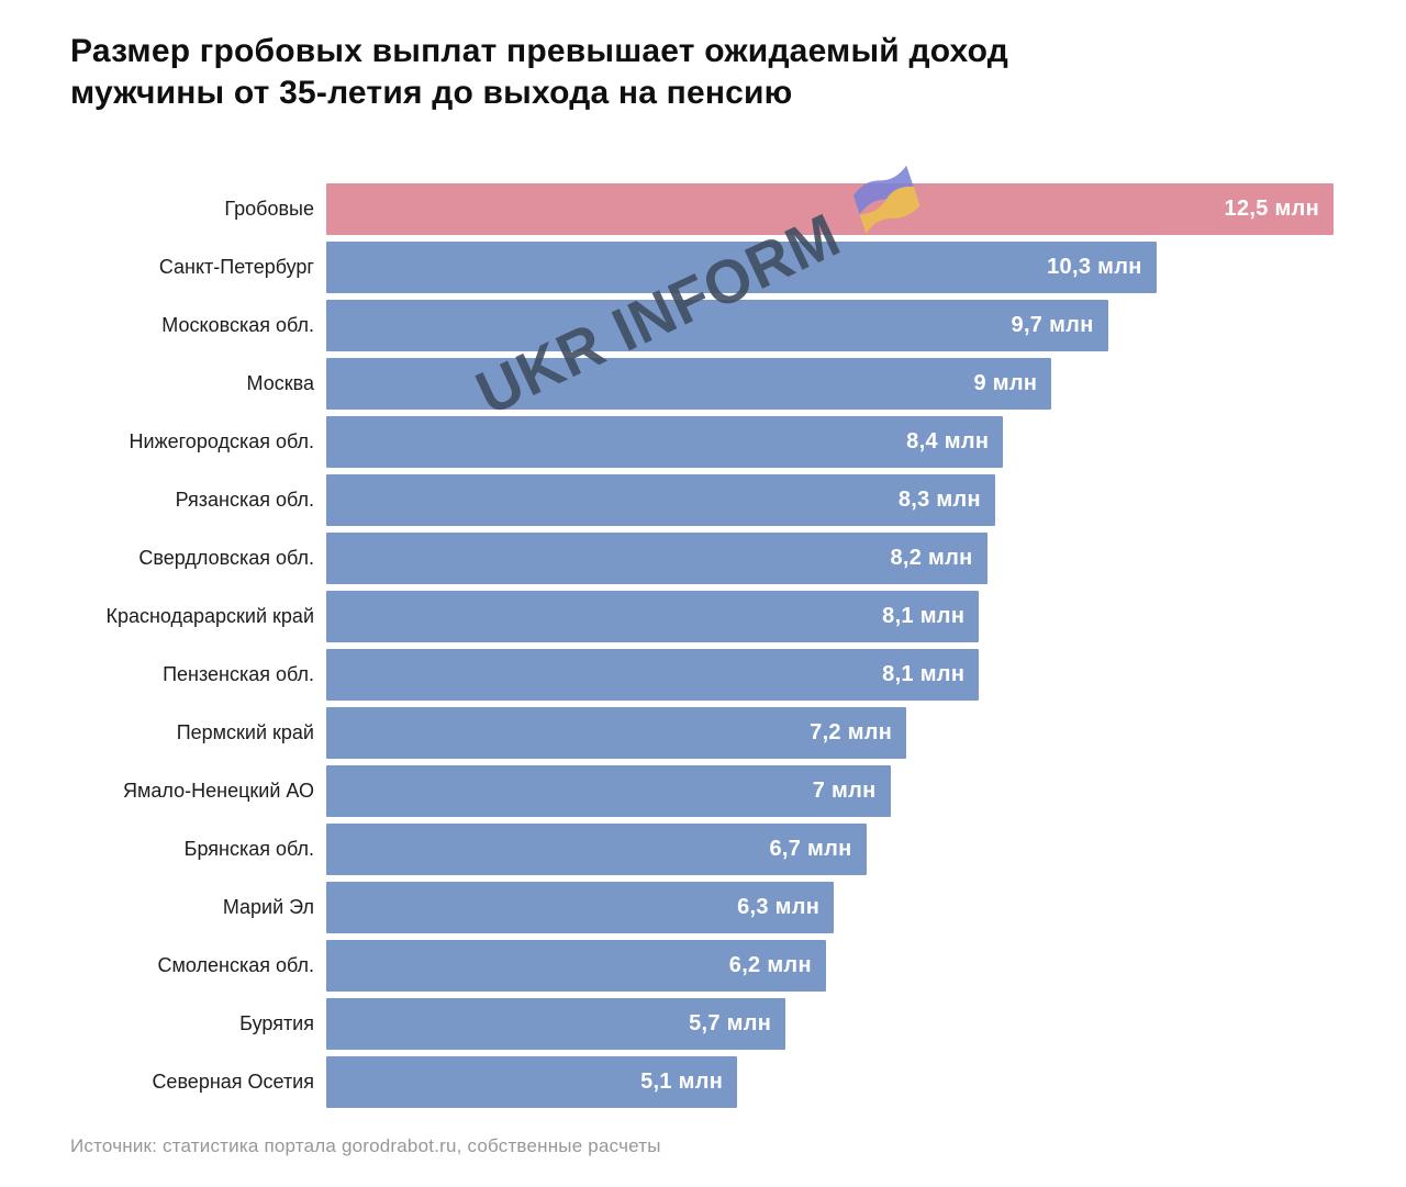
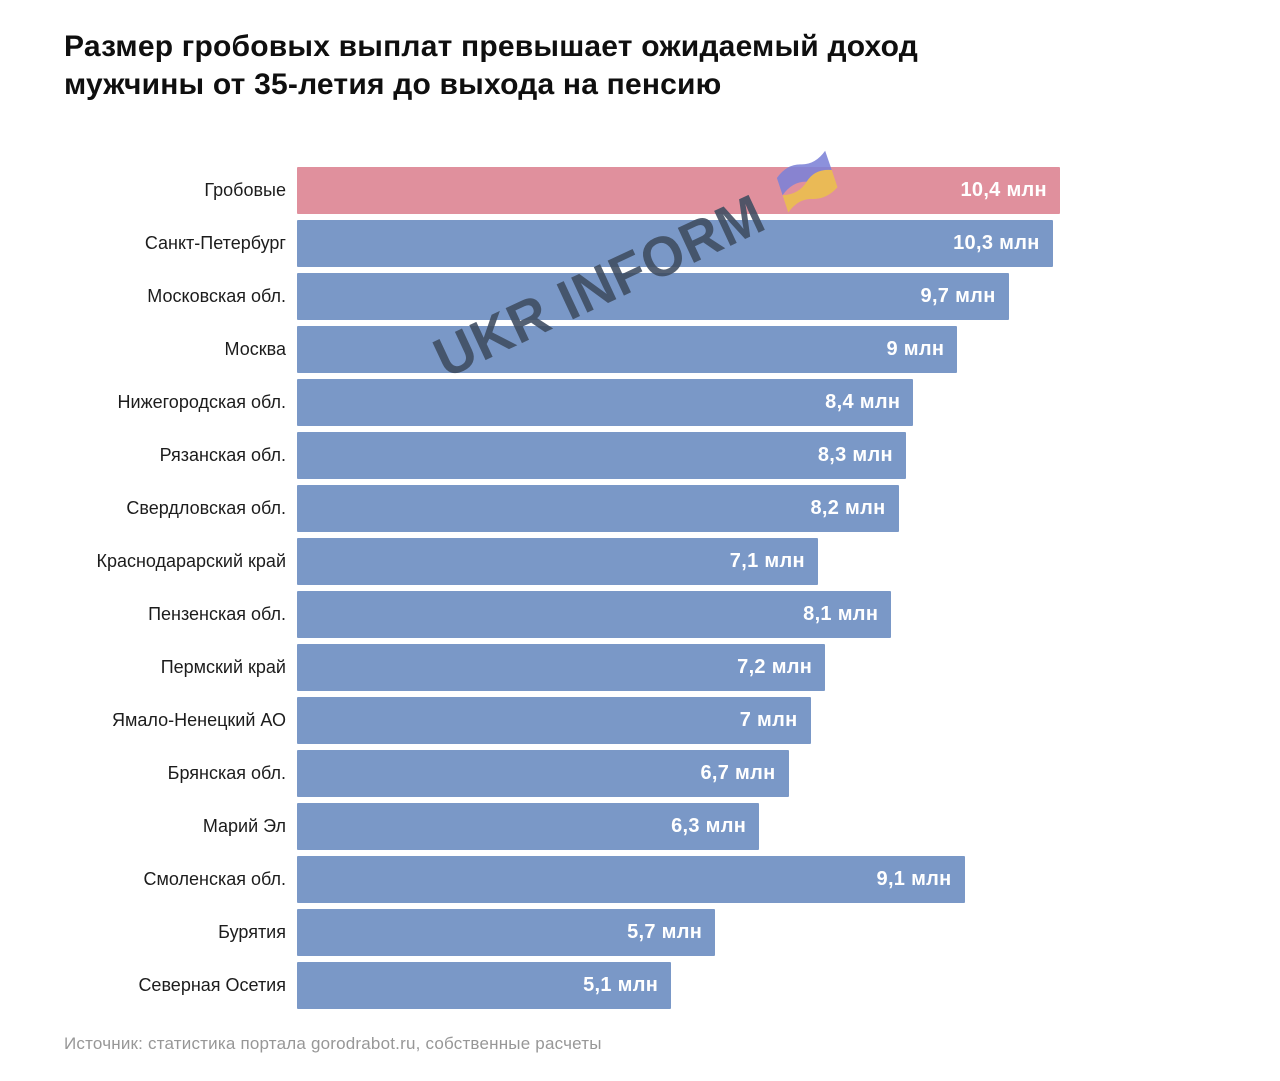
Гробовые: 12,5 -> 10,4
Краснодарарский край: 8,1 -> 7,1
Смоленская обл.: 6,2 -> 9,1
